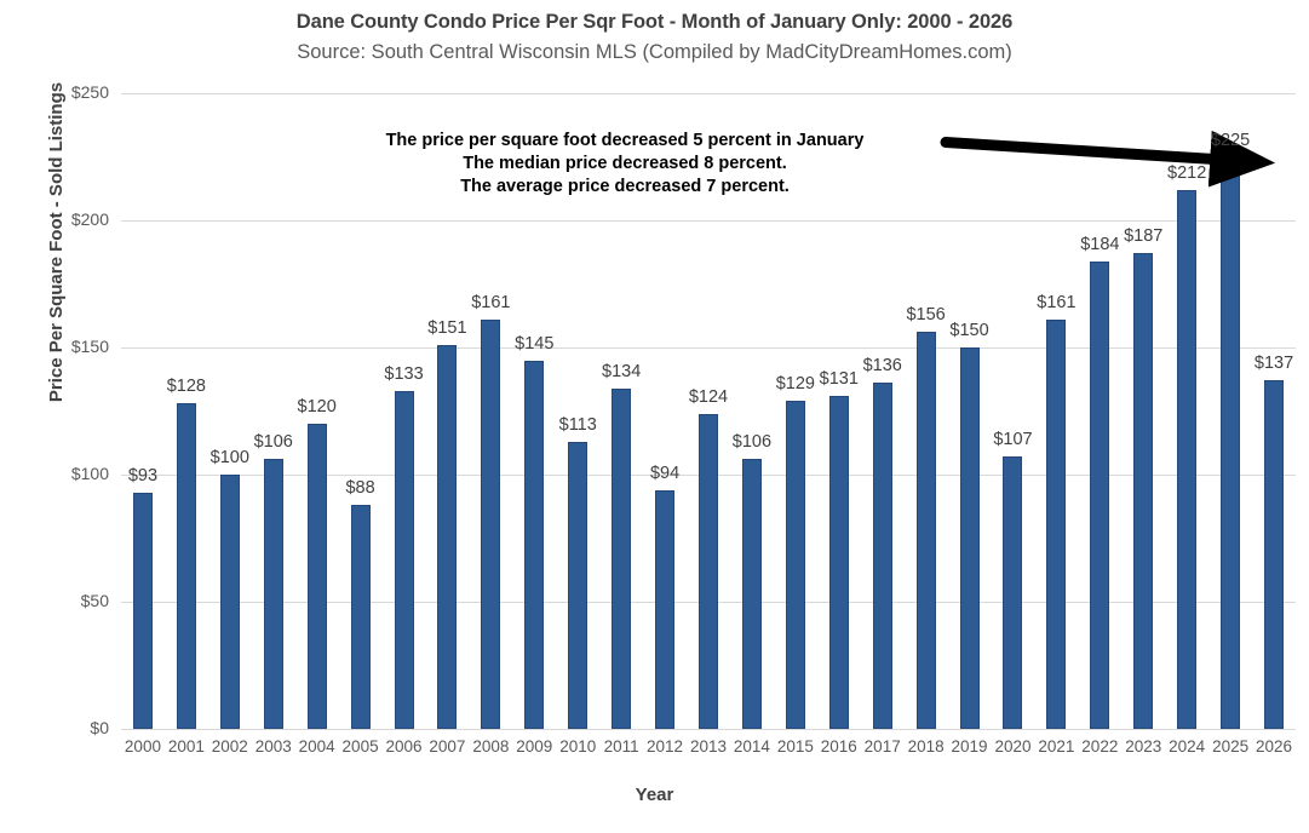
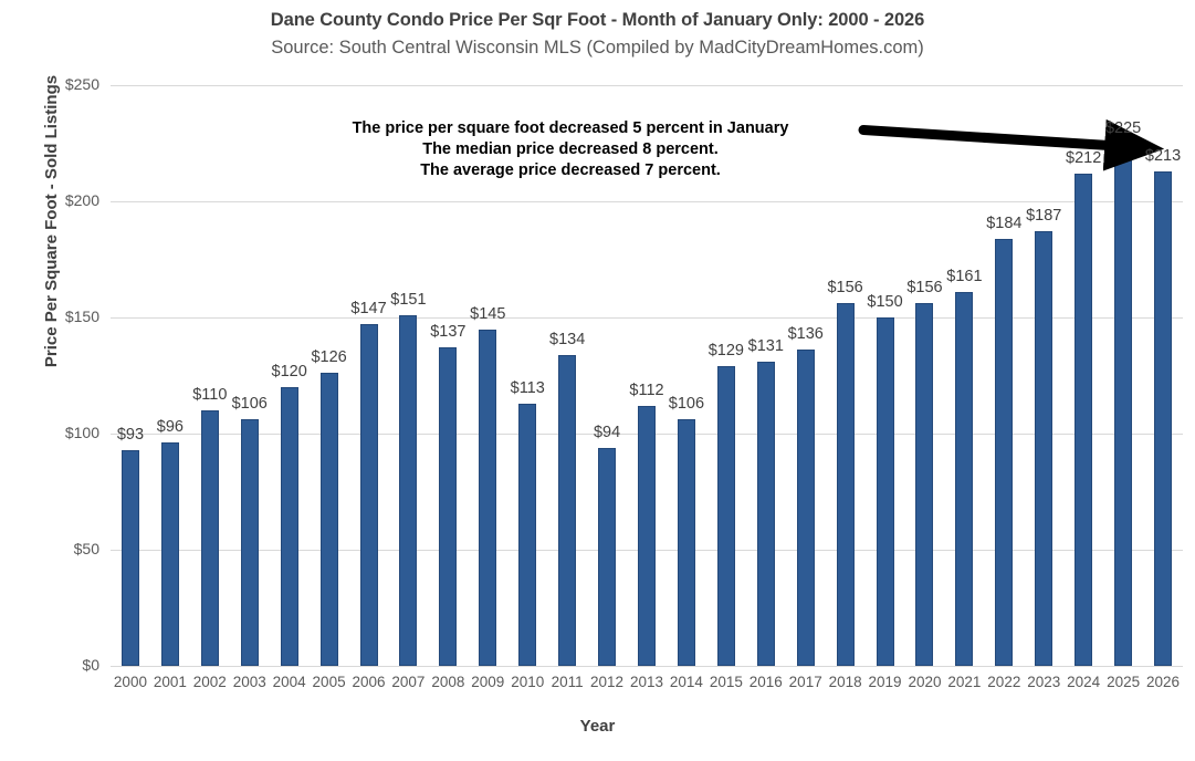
2001: $128 -> $96
2002: $100 -> $110
2005: $88 -> $126
2006: $133 -> $147
2008: $161 -> $137
2013: $124 -> $112
2020: $107 -> $156
2026: $137 -> $213
